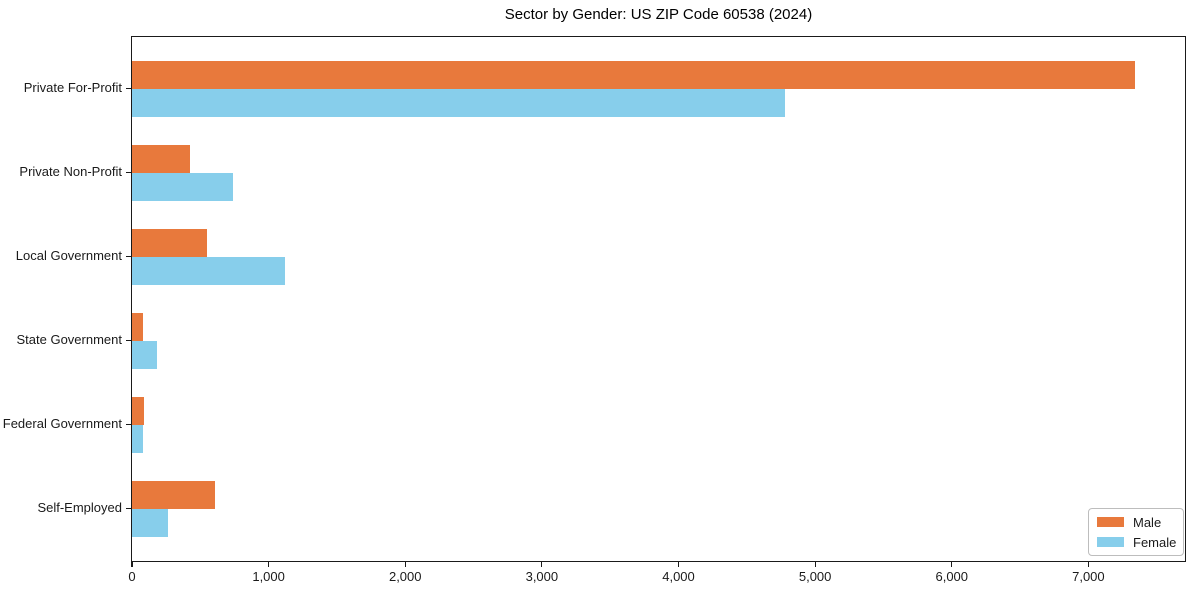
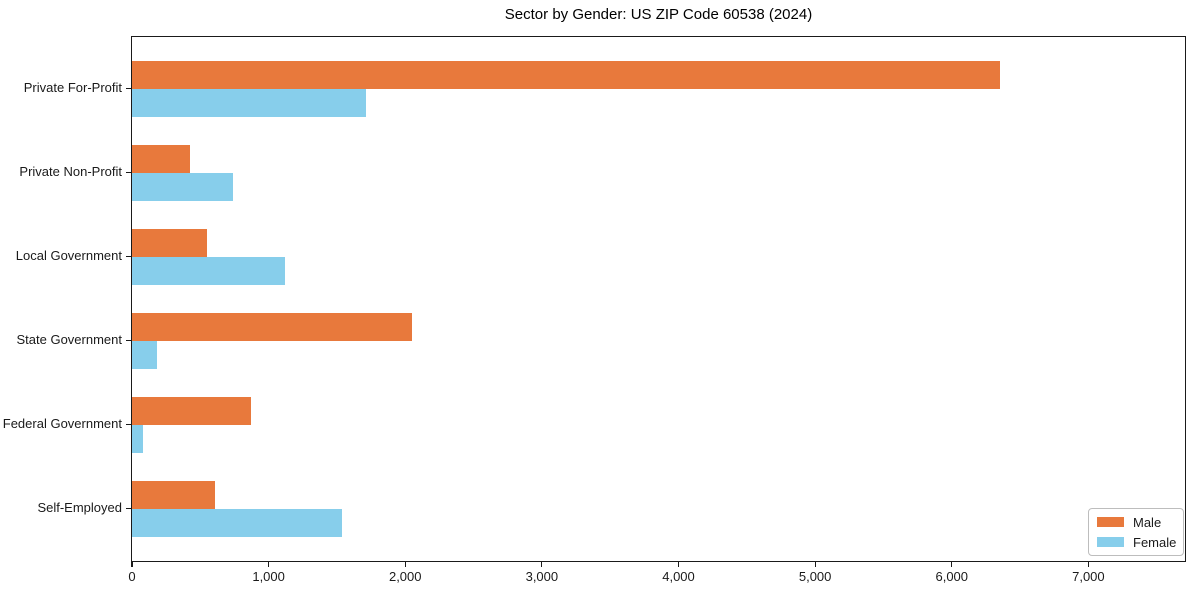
Male/Private For-Profit: 7340 -> 6350
Female/Private For-Profit: 4780 -> 1710
Male/State Government: 80 -> 2050
Male/Federal Government: 80 -> 870
Female/Self-Employed: 260 -> 1540
